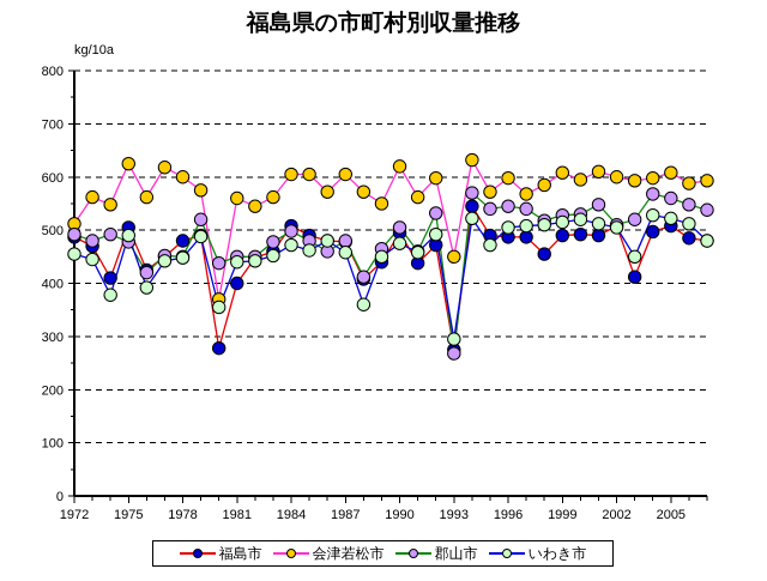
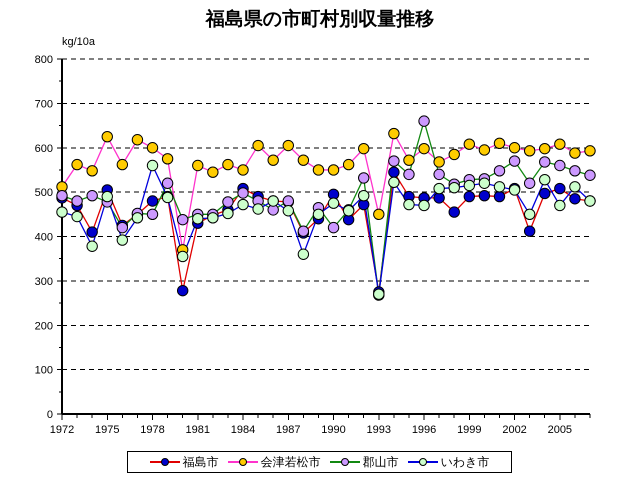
いわき市/1978: 450 -> 560
福島市/1981: 400 -> 430
会津若松市/1984: 600 -> 550
会津若松市/1990: 620 -> 550
郡山市/1990: 500 -> 420
いわき市/1993: 300 -> 270
郡山市/1996: 540 -> 660
いわき市/1996: 500 -> 470
郡山市/2002: 510 -> 570
いわき市/2005: 520 -> 470
